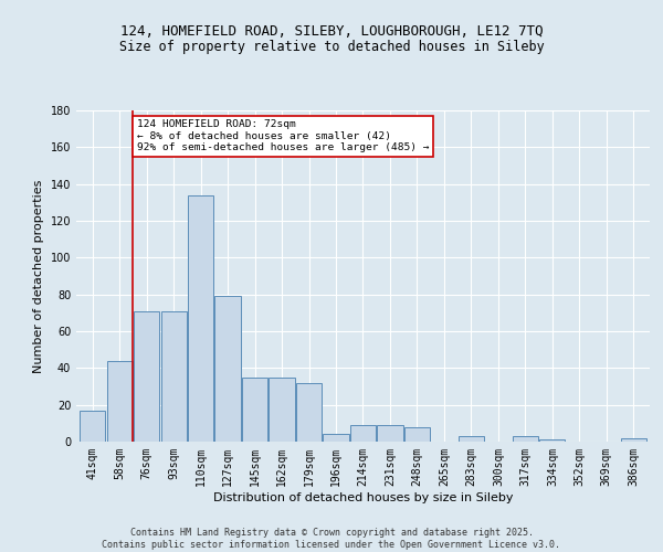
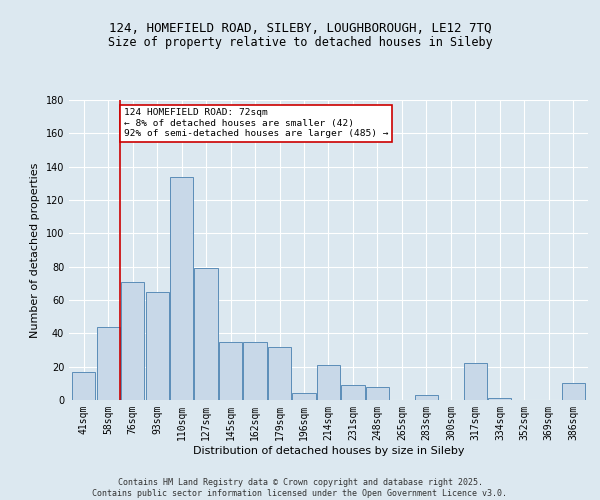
93sqm: 71 -> 65
214sqm: 9 -> 21
317sqm: 3 -> 22
386sqm: 2 -> 10
